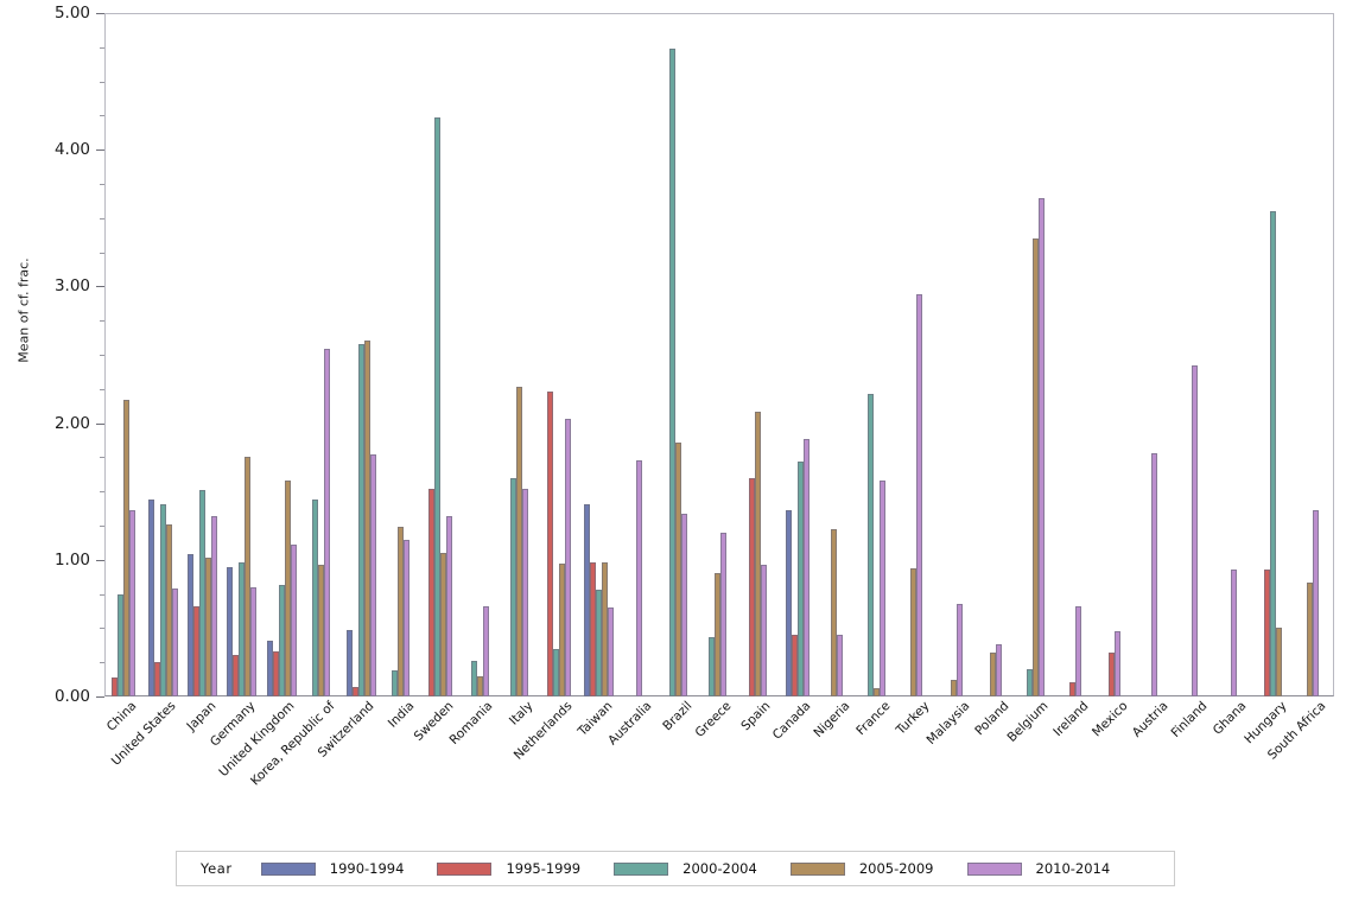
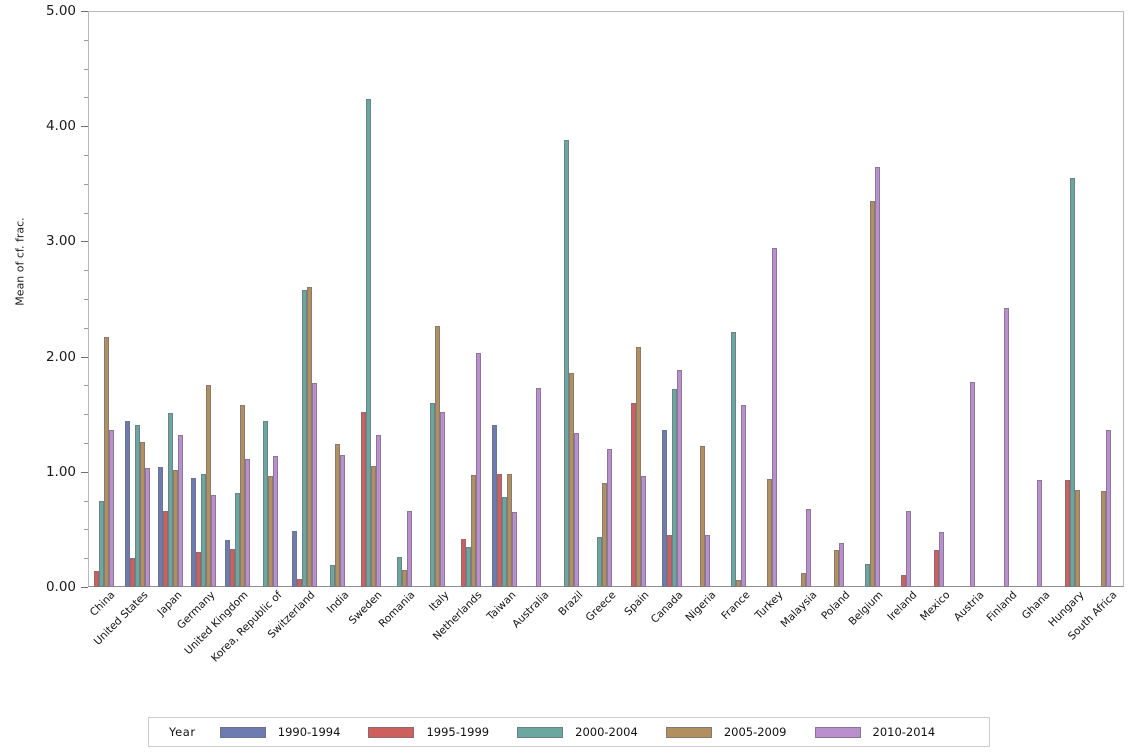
2010-2014/United States: 0.79 -> 1.03
2010-2014/Korea, Republic of: 2.54 -> 1.14
1995-1999/Netherlands: 2.23 -> 0.42
2000-2004/Brazil: 4.74 -> 3.88
2005-2009/Hungary: 0.50 -> 0.84
